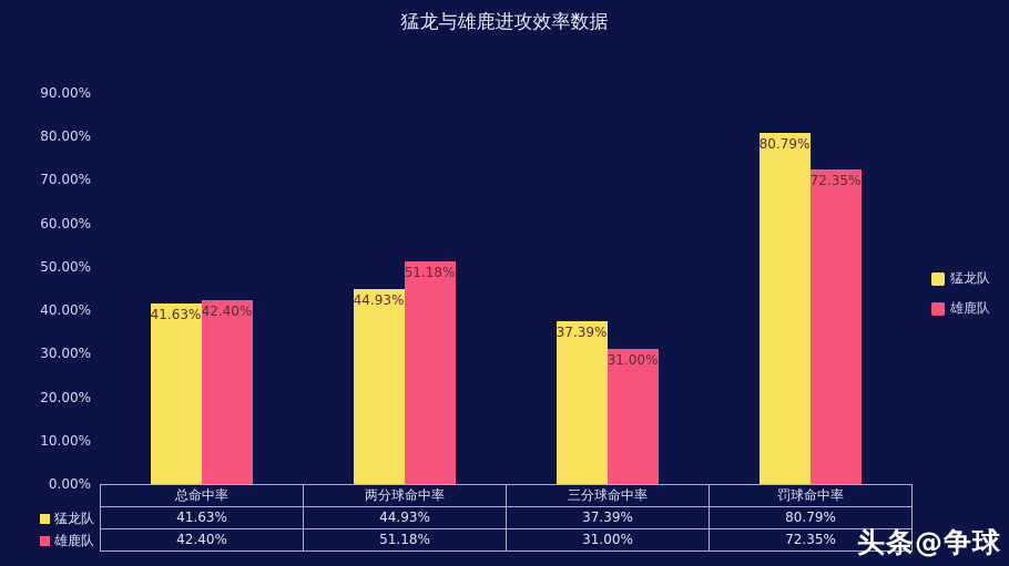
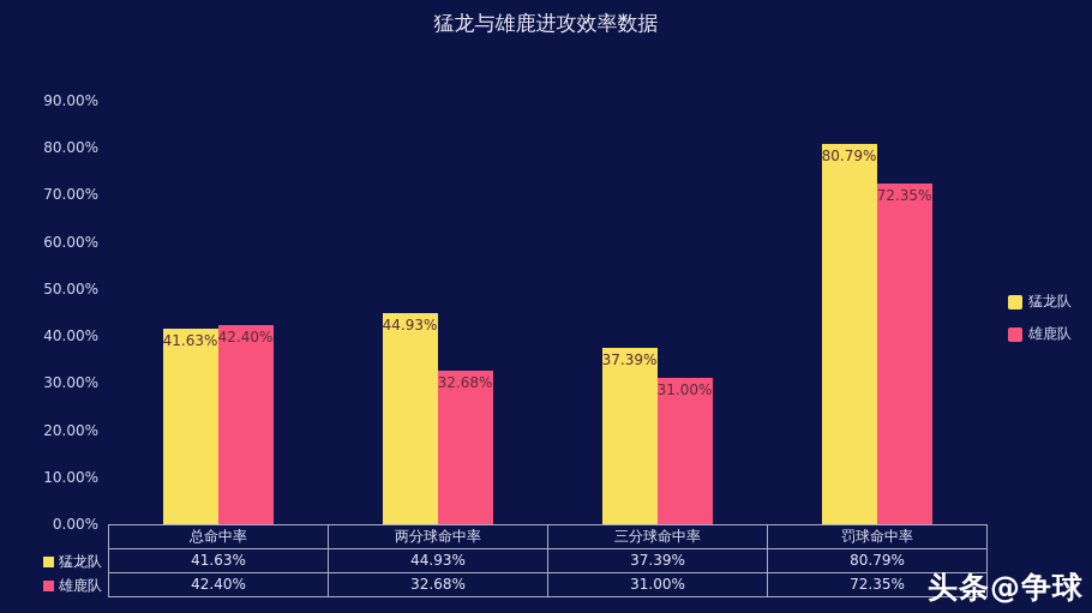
雄鹿队/两分球命中率: 51.18% -> 32.68%
